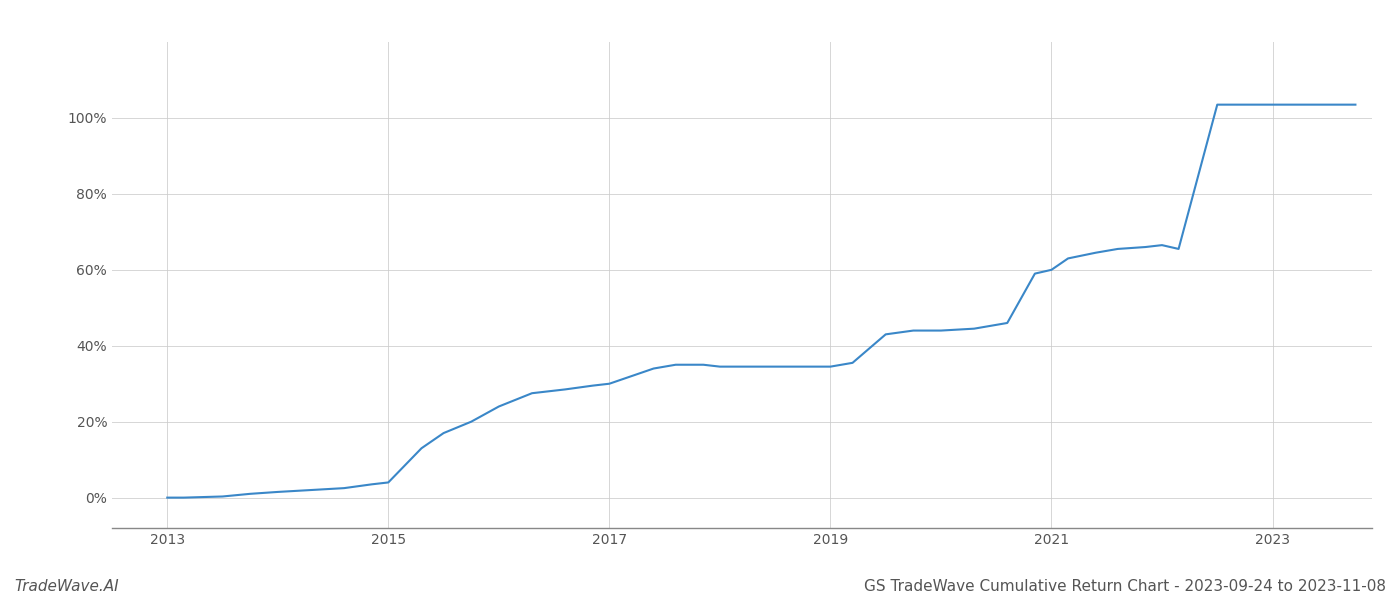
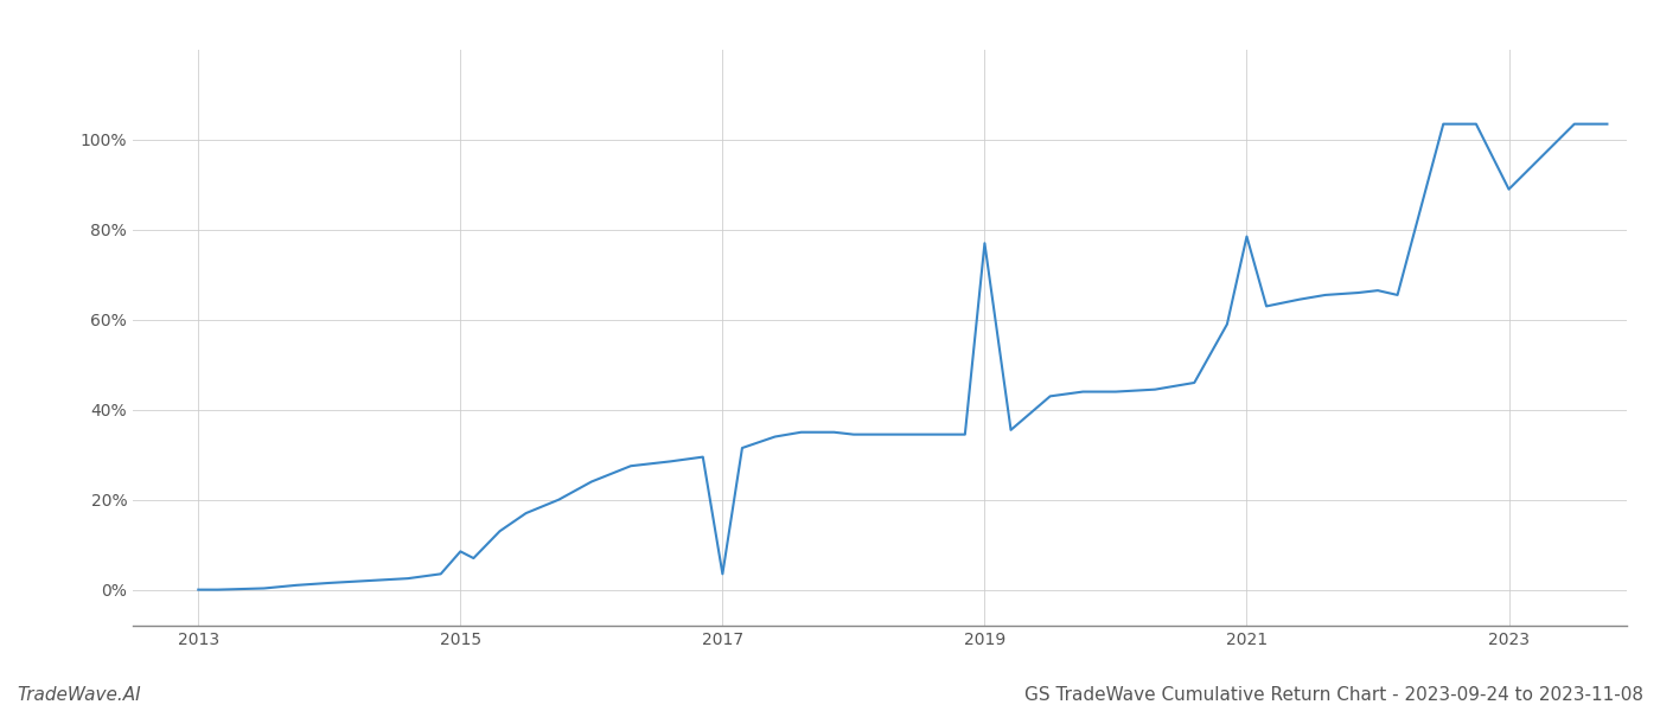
2015: 4.0% -> 8.5%
2017: 30.0% -> 3.5%
2019: 34.5% -> 77.0%
2021: 60.0% -> 78.5%
2023: 103.5% -> 89.0%
